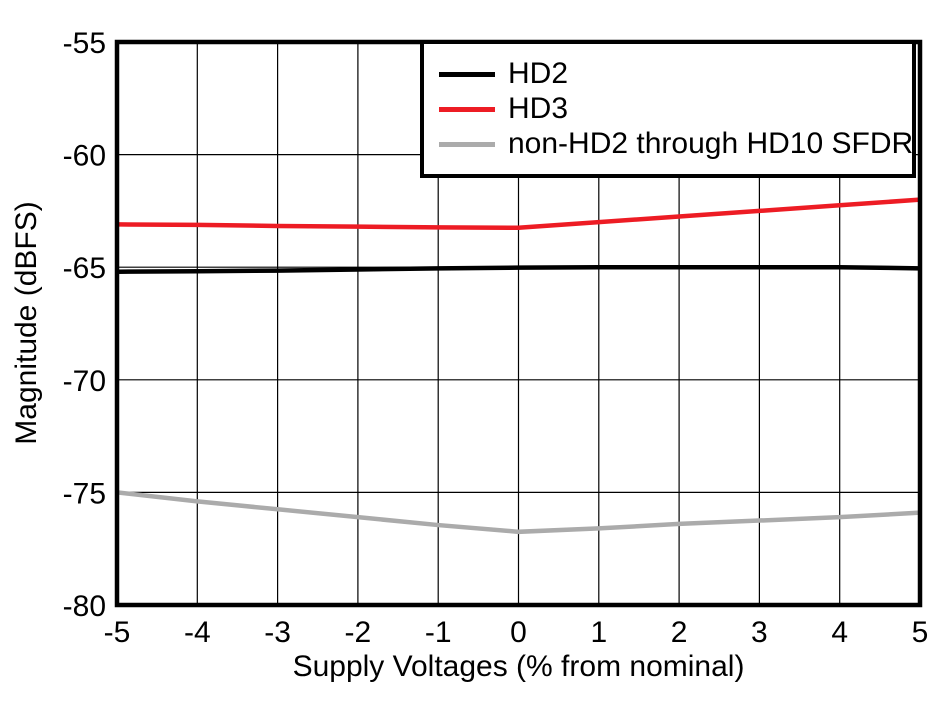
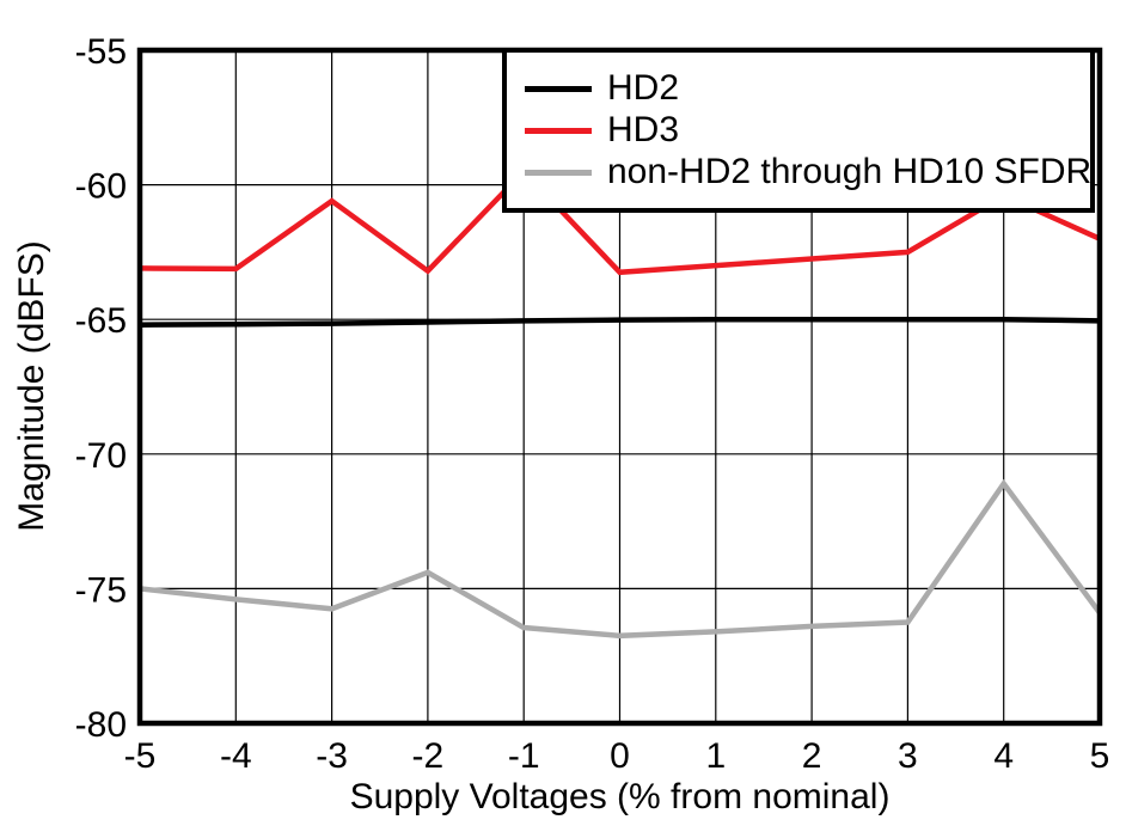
HD3/-3: -63.2 -> -60.6
non-HD2 through HD10 SFDR/-2: -76.1 -> -74.4
HD3/-1: -63.2 -> -59.5
HD3/4: -62.2 -> -60.4
non-HD2 through HD10 SFDR/4: -76.1 -> -71.1
